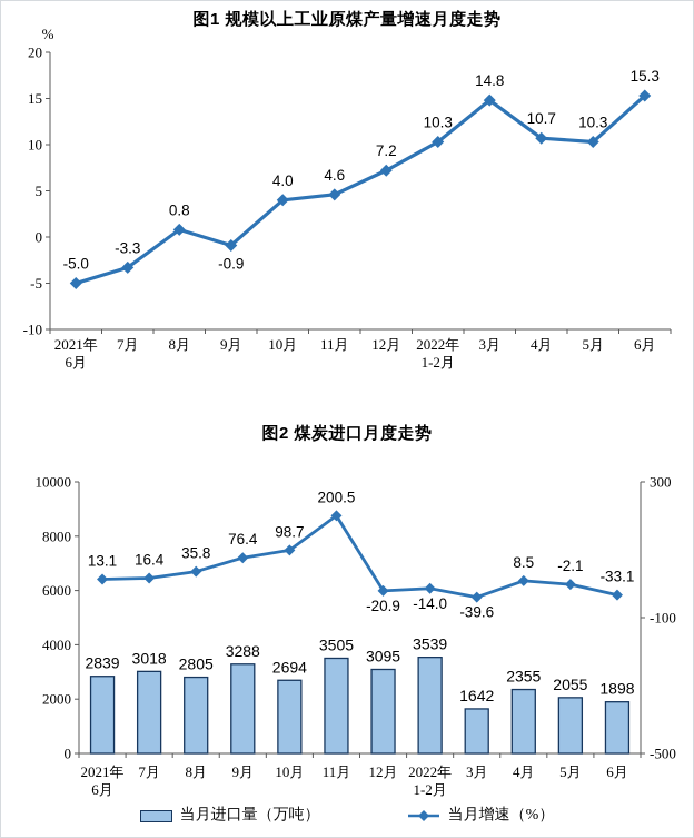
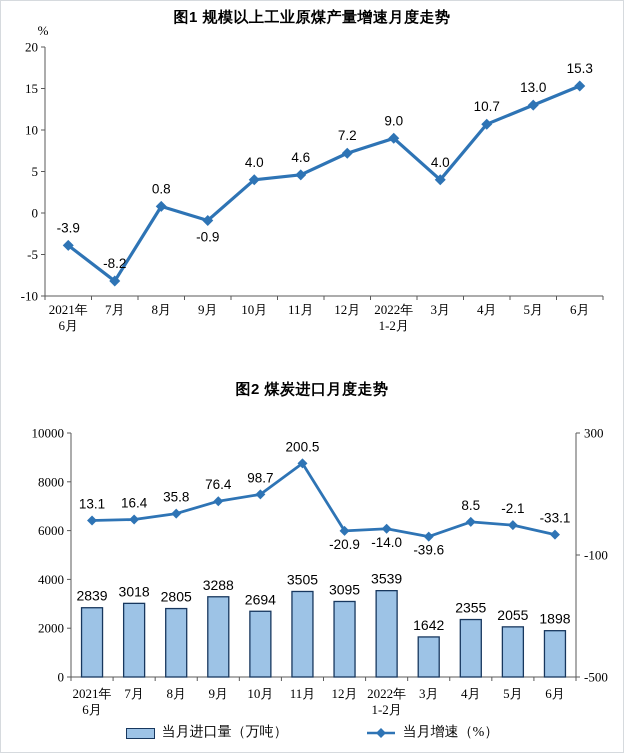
图1 规模以上工业原煤产量增速月度走势/2021年 6月: -5.0 -> -3.9
图1 规模以上工业原煤产量增速月度走势/7月: -3.3 -> -8.2
图1 规模以上工业原煤产量增速月度走势/2022年 1-2月: 10.3 -> 9.0
图1 规模以上工业原煤产量增速月度走势/3月: 14.8 -> 4.0
图1 规模以上工业原煤产量增速月度走势/5月: 10.3 -> 13.0
